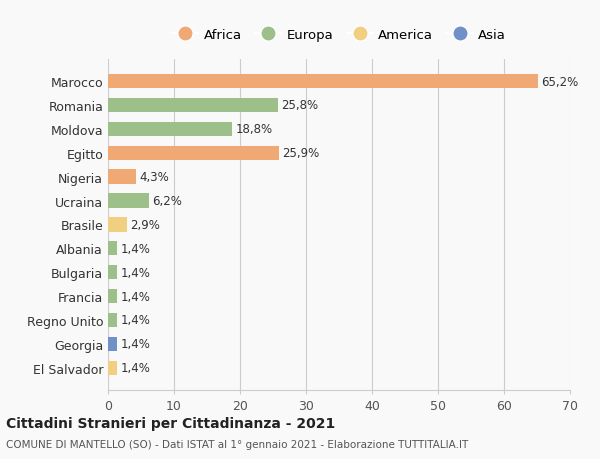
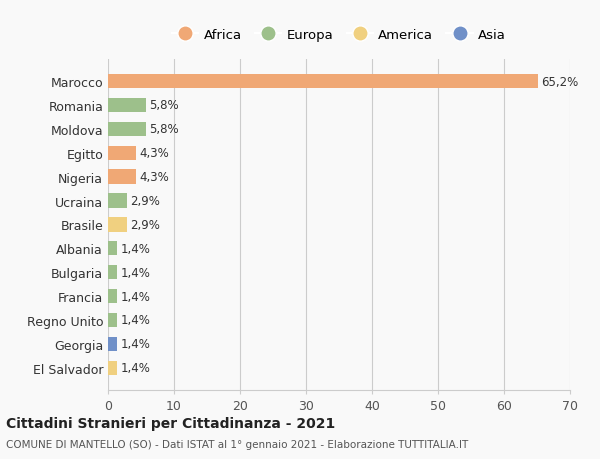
Romania: 25,8% -> 5,8%
Moldova: 18,8% -> 5,8%
Egitto: 25,9% -> 4,3%
Ucraina: 6,2% -> 2,9%
